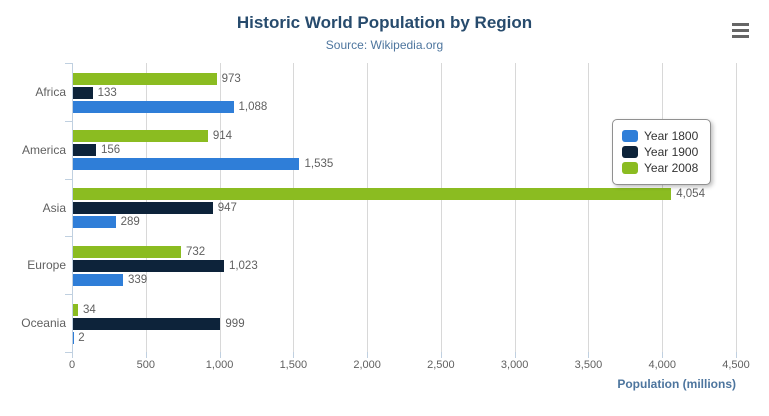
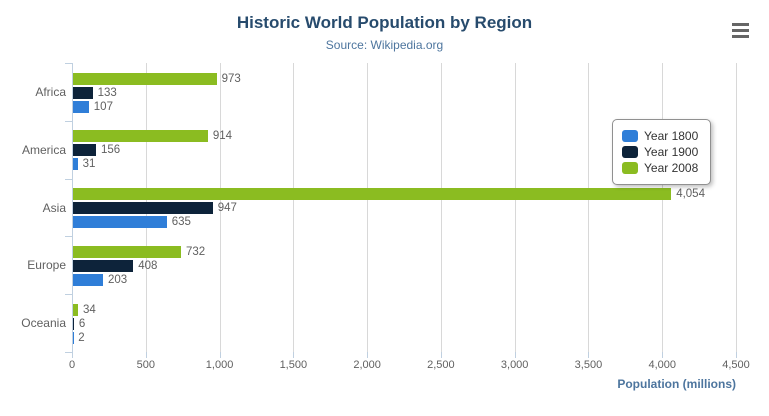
Year 1800/Africa: 1,088 -> 107
Year 1800/America: 1,535 -> 31
Year 1800/Asia: 289 -> 635
Year 1800/Europe: 339 -> 203
Year 1900/Europe: 1,023 -> 408
Year 1900/Oceania: 999 -> 6
